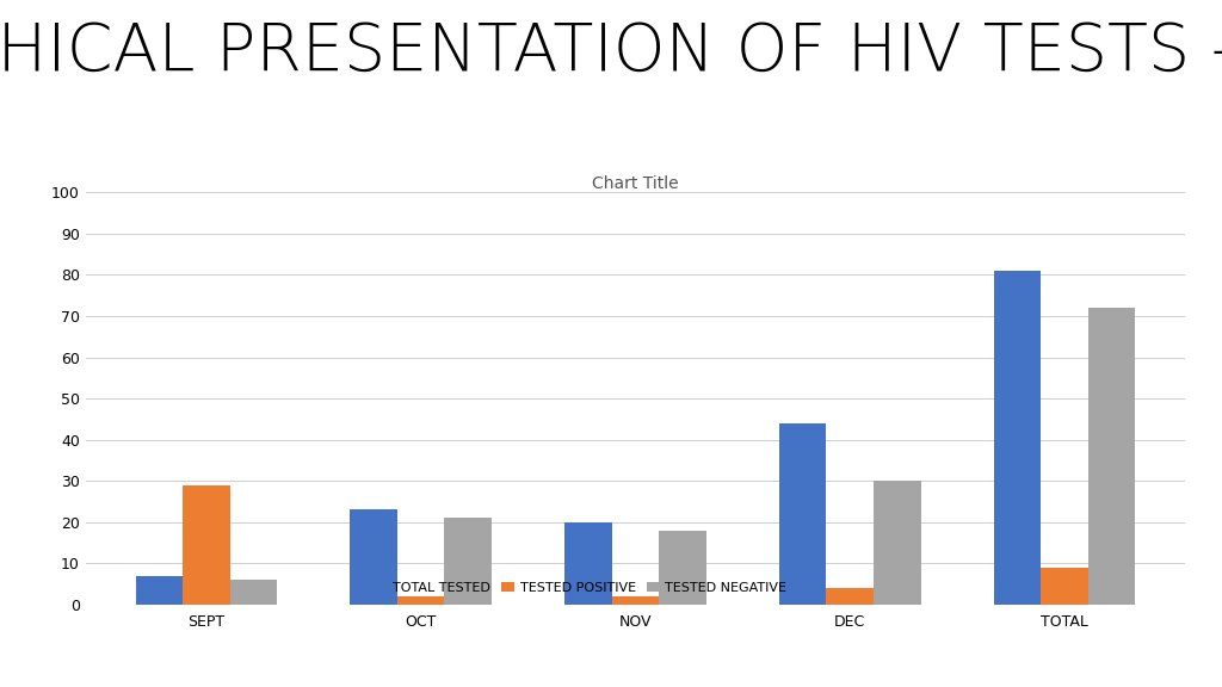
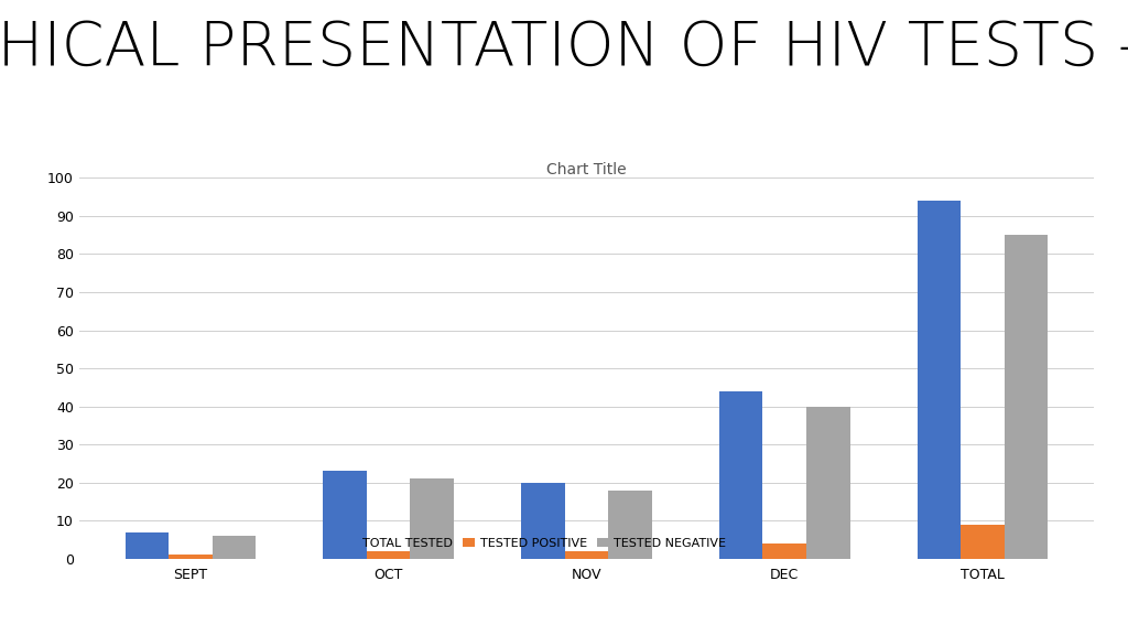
TESTED POSITIVE/SEPT: 29 -> 1
TESTED NEGATIVE/DEC: 30 -> 40
TOTAL TESTED/TOTAL: 81 -> 94
TESTED NEGATIVE/TOTAL: 72 -> 85
